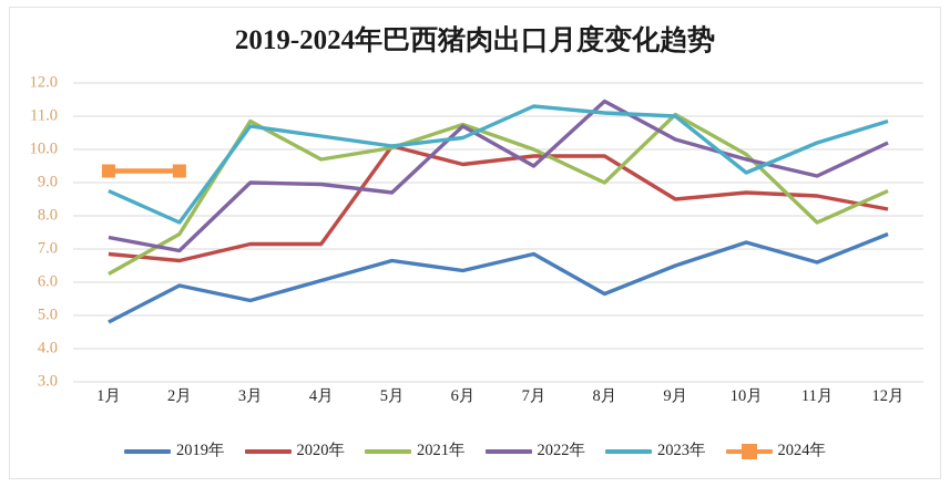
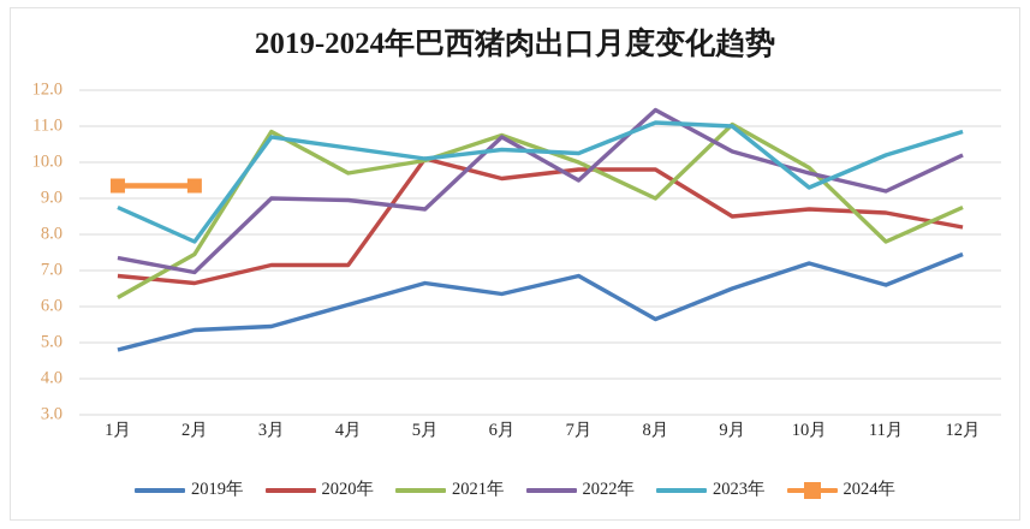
2019年/2月: 5.9 -> 5.3
2023年/7月: 11.3 -> 10.2
